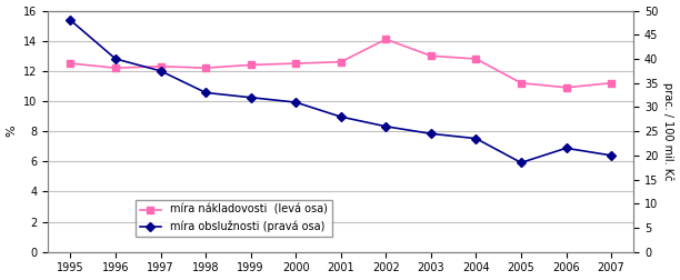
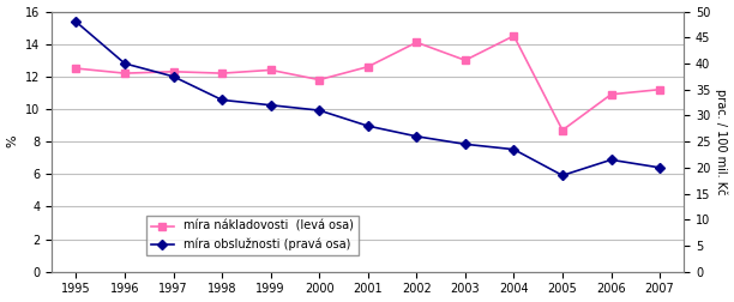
míra nákladovosti (levá osa)/2000: 12.5 -> 11.8
míra nákladovosti (levá osa)/2004: 12.8 -> 14.5
míra nákladovosti (levá osa)/2005: 11.2 -> 8.7
